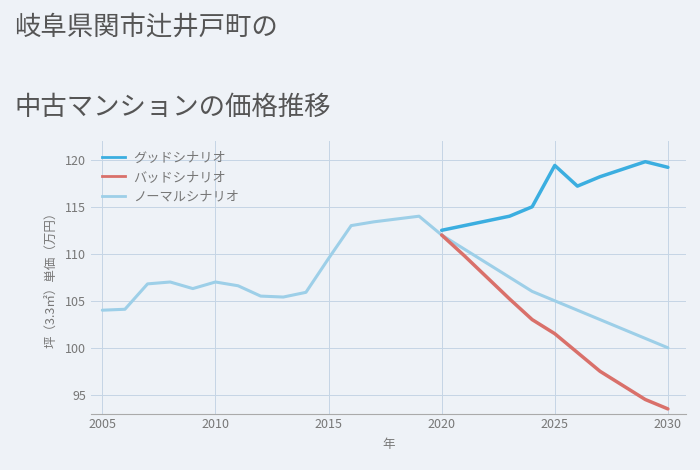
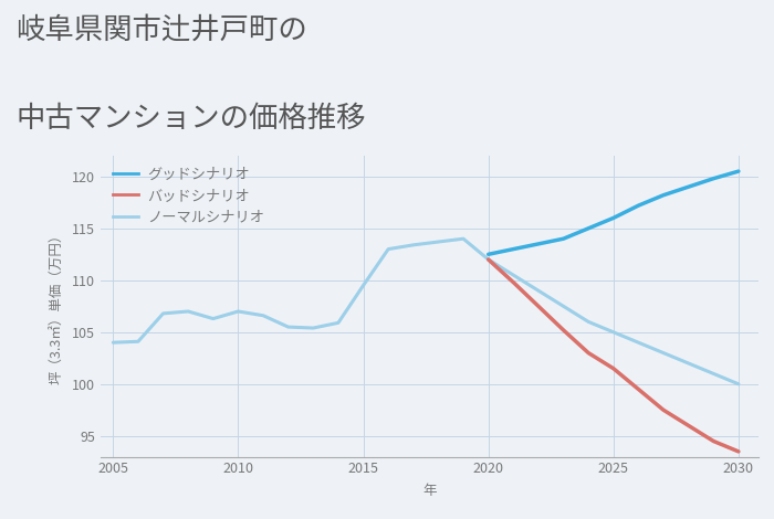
グッドシナリオ/2025: 119.4 -> 116.0
グッドシナリオ/2030: 119.2 -> 120.5
